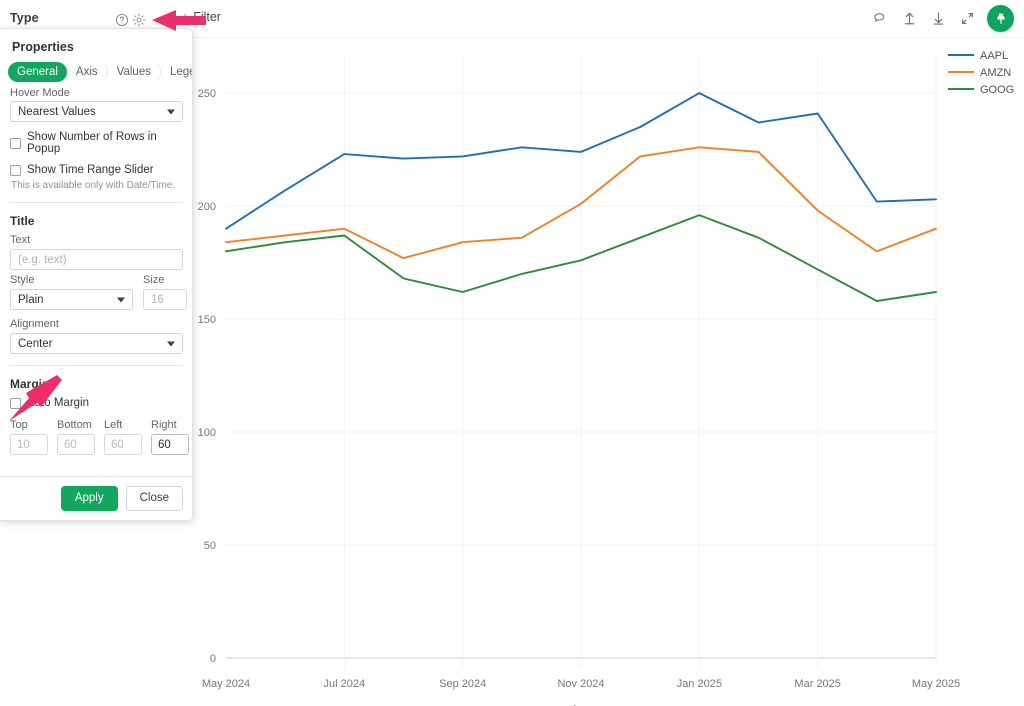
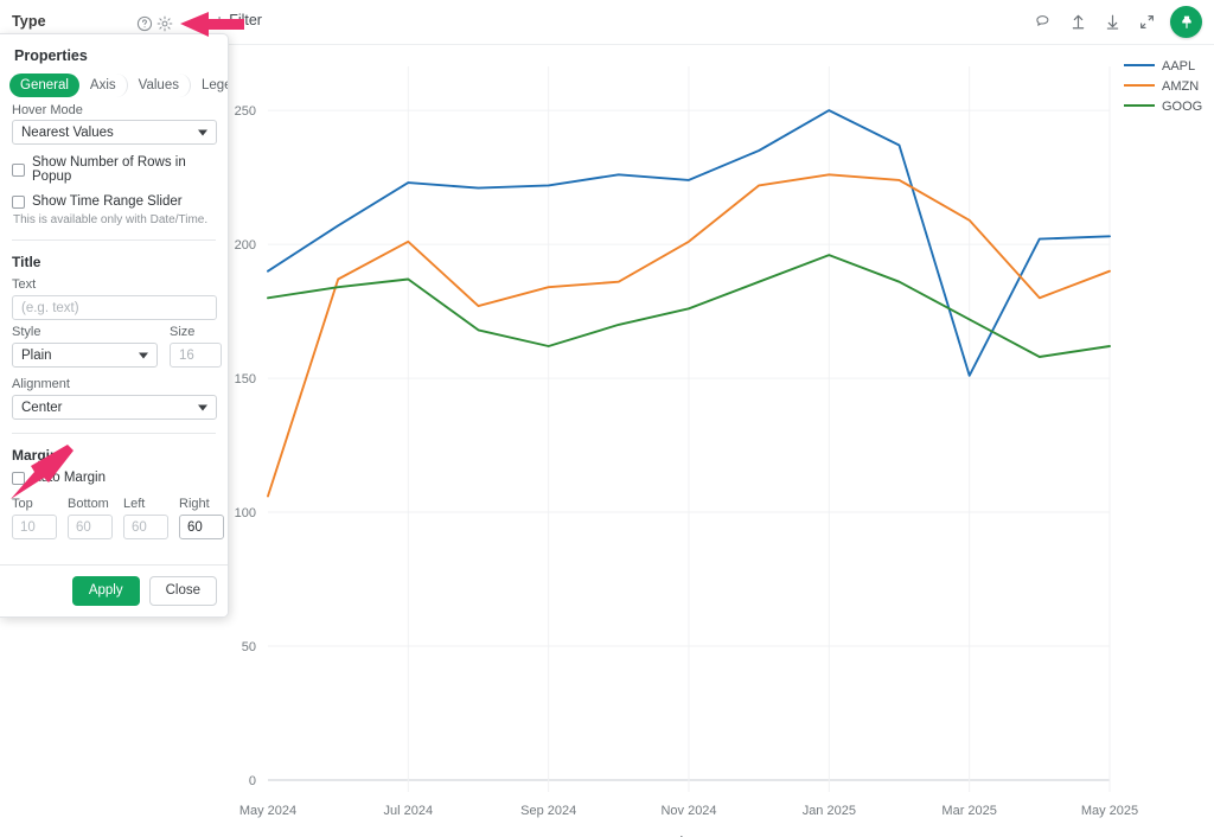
AMZN/May 2024: 184 -> 106
AMZN/Jul 2024: 190 -> 201
AAPL/Mar 2025: 241 -> 151
AMZN/Mar 2025: 198 -> 209
